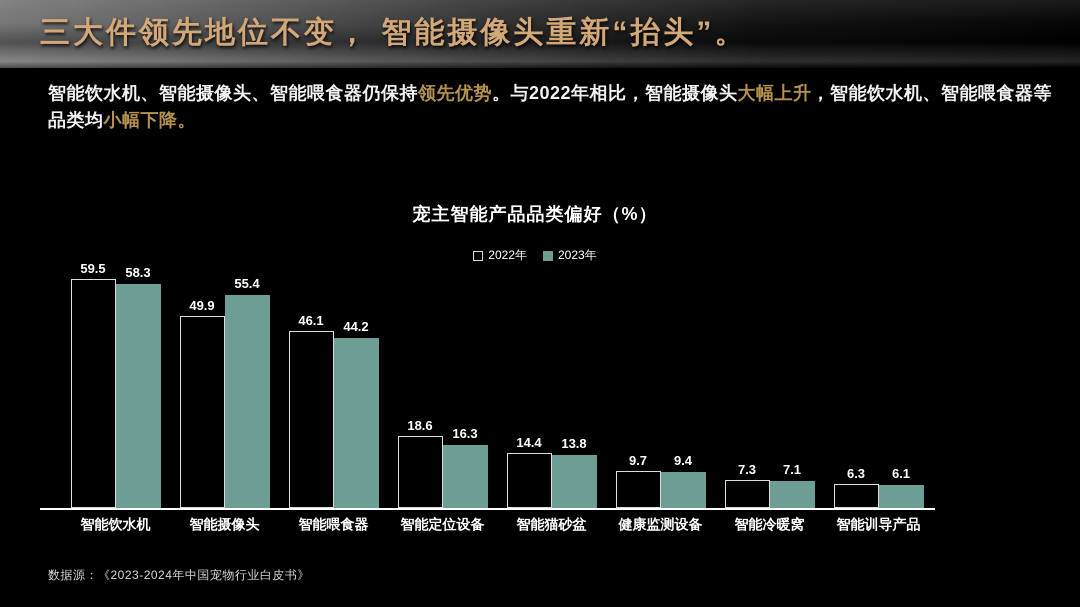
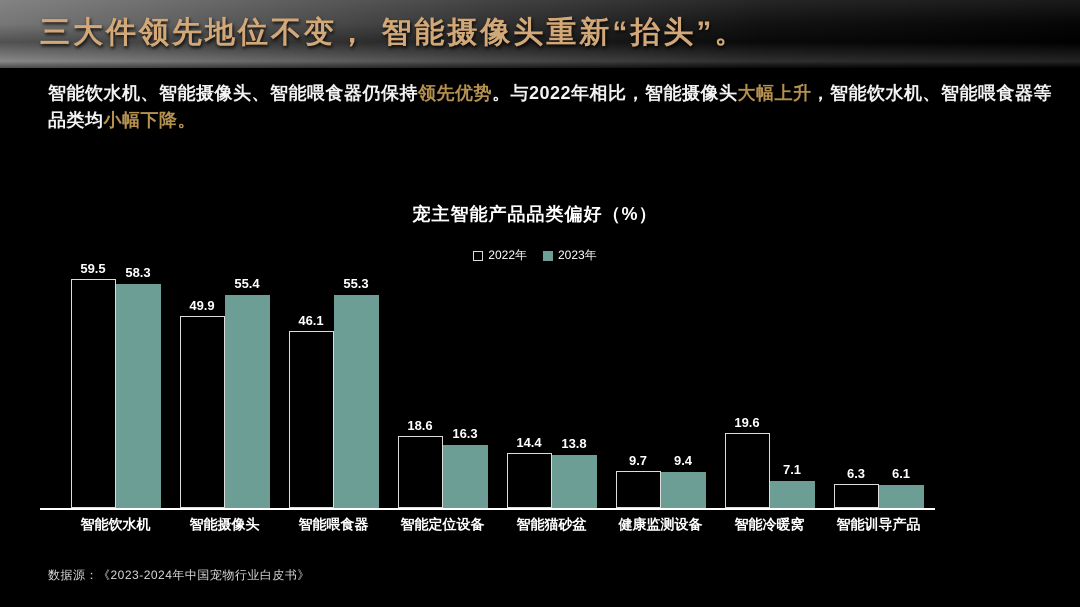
2023年/智能喂食器: 44.2 -> 55.3
2022年/智能冷暖窝: 7.3 -> 19.6
